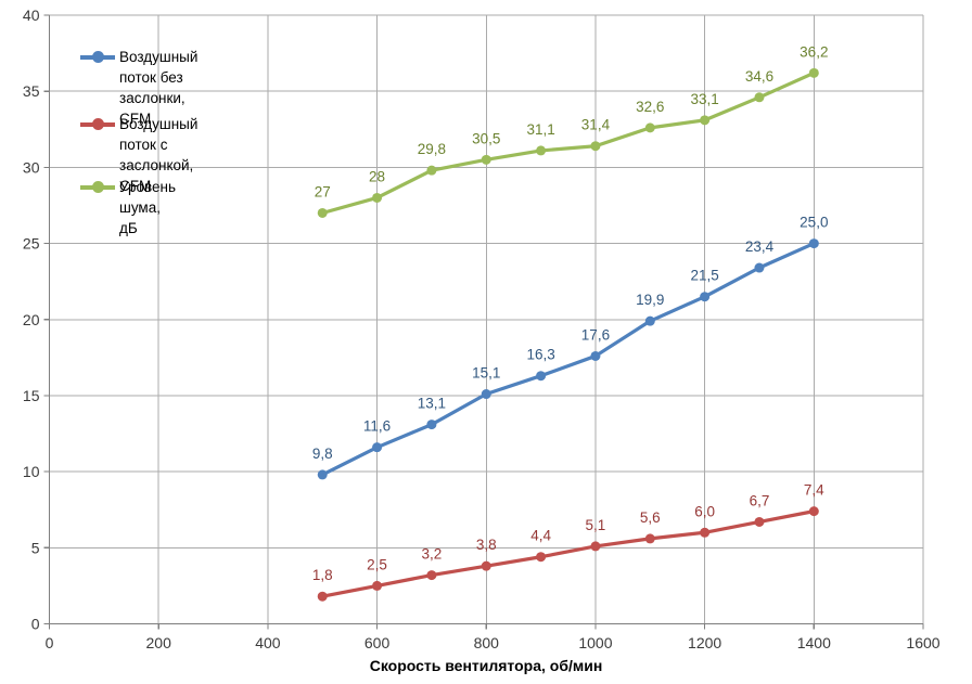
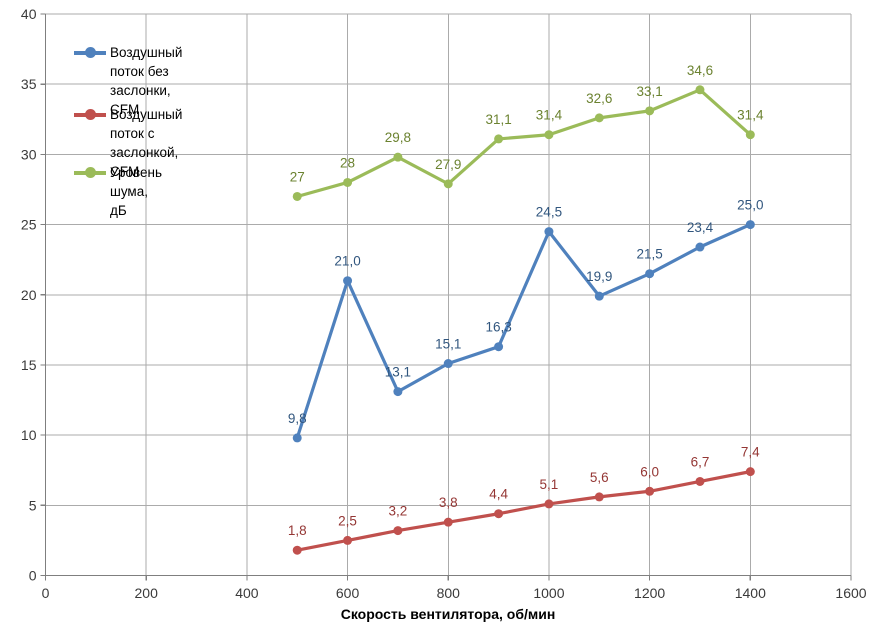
Воздушный поток без заслонки, CFM/600: 11,6 -> 21,0
Уровень шума, дБ/800: 30,5 -> 27,9
Воздушный поток без заслонки, CFM/1000: 17,6 -> 24,5
Уровень шума, дБ/1400: 36,2 -> 31,4
